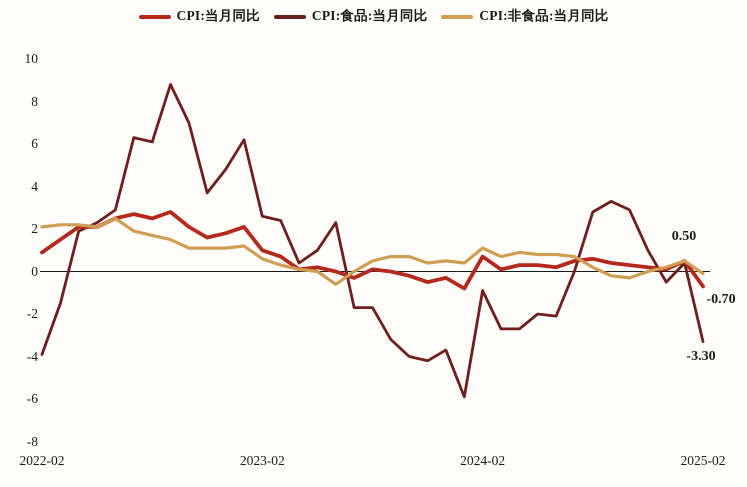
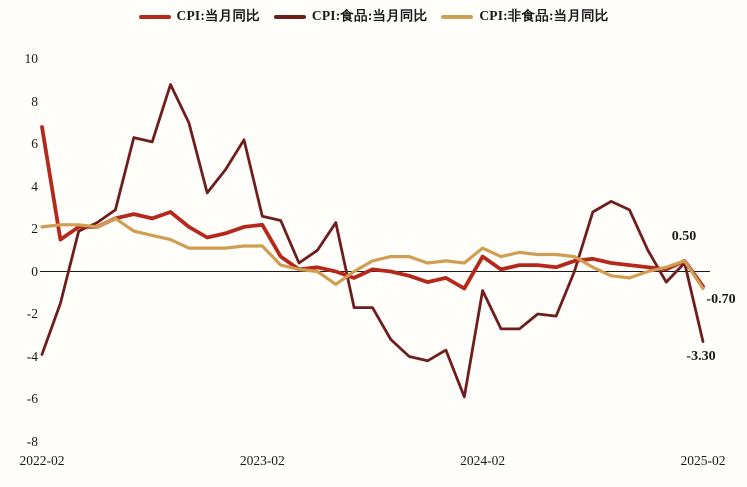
CPI:当月同比/2022-02: 0.9 -> 6.8
CPI:当月同比/2023-02: 1.0 -> 2.2
CPI:非食品:当月同比/2023-02: 0.6 -> 1.2
CPI:非食品:当月同比/2025-02: -0.1 -> -0.8
